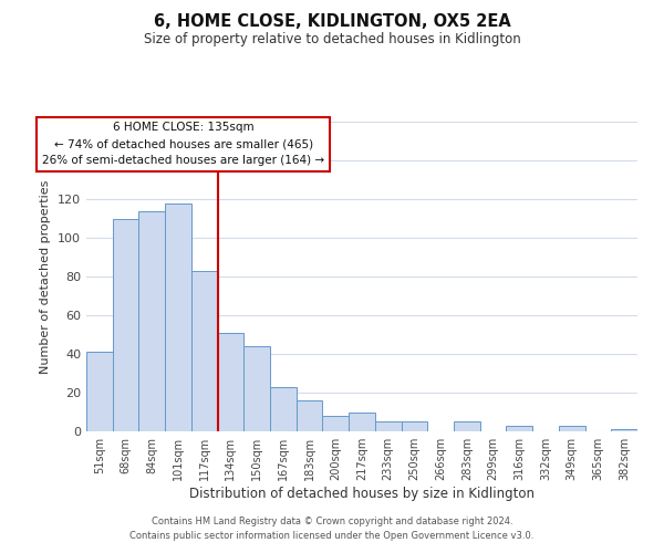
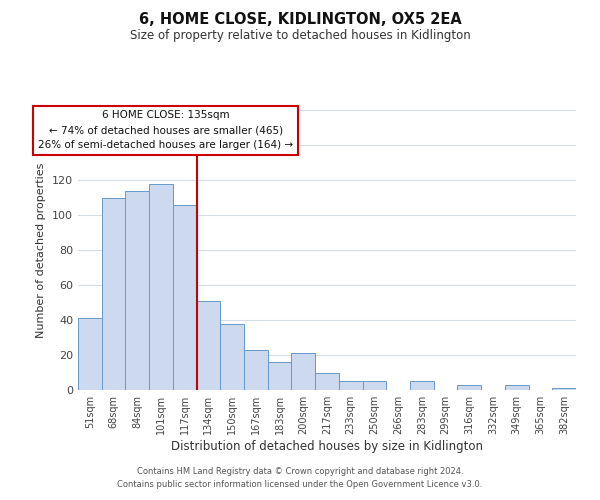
117sqm: 83 -> 106
150sqm: 44 -> 38
200sqm: 8 -> 21
